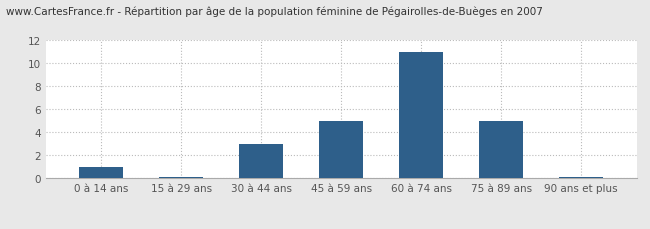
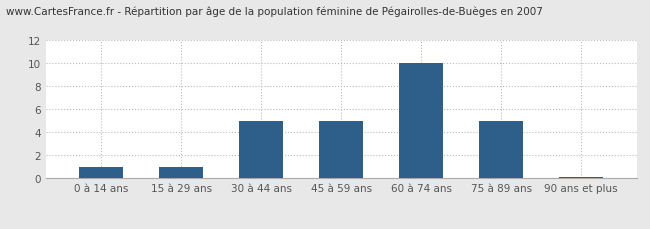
15 à 29 ans: 0.1 -> 1.0
30 à 44 ans: 3.0 -> 5.0
60 à 74 ans: 11.0 -> 10.0
